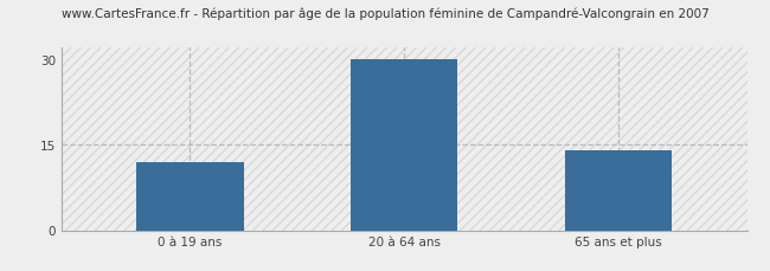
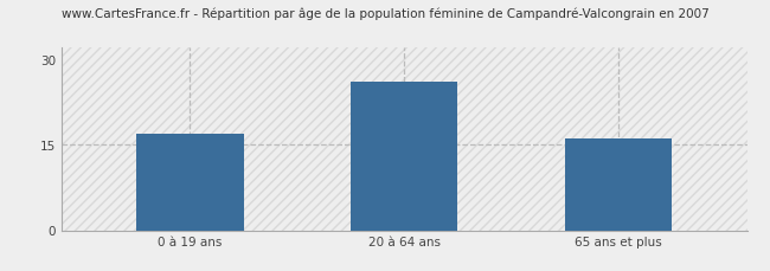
0 à 19 ans: 12 -> 17
20 à 64 ans: 30 -> 26
65 ans et plus: 14 -> 16
